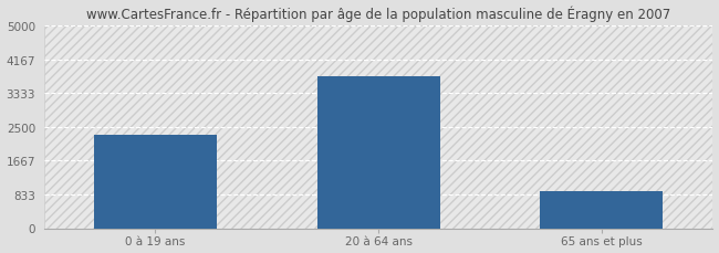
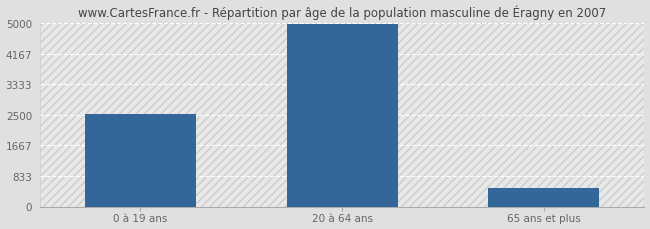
0 à 19 ans: 2300 -> 2510
20 à 64 ans: 3750 -> 4970
65 ans et plus: 900 -> 500
